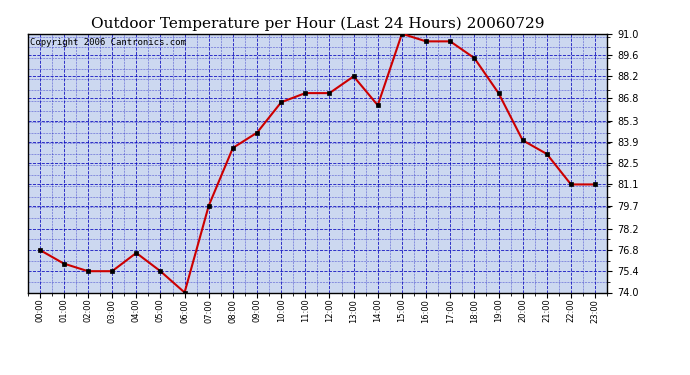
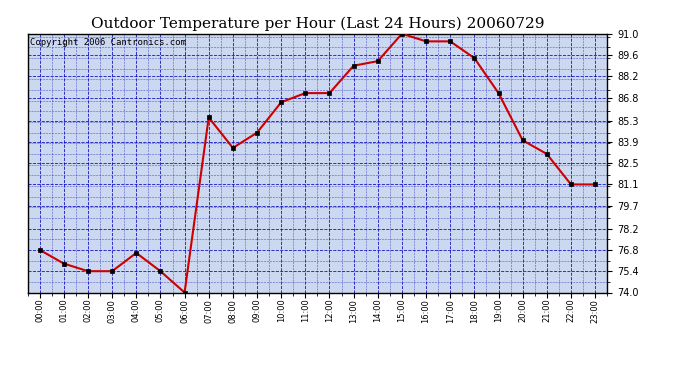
07:00: 79.7 -> 85.5
13:00: 88.2 -> 88.9
14:00: 86.3 -> 89.2
